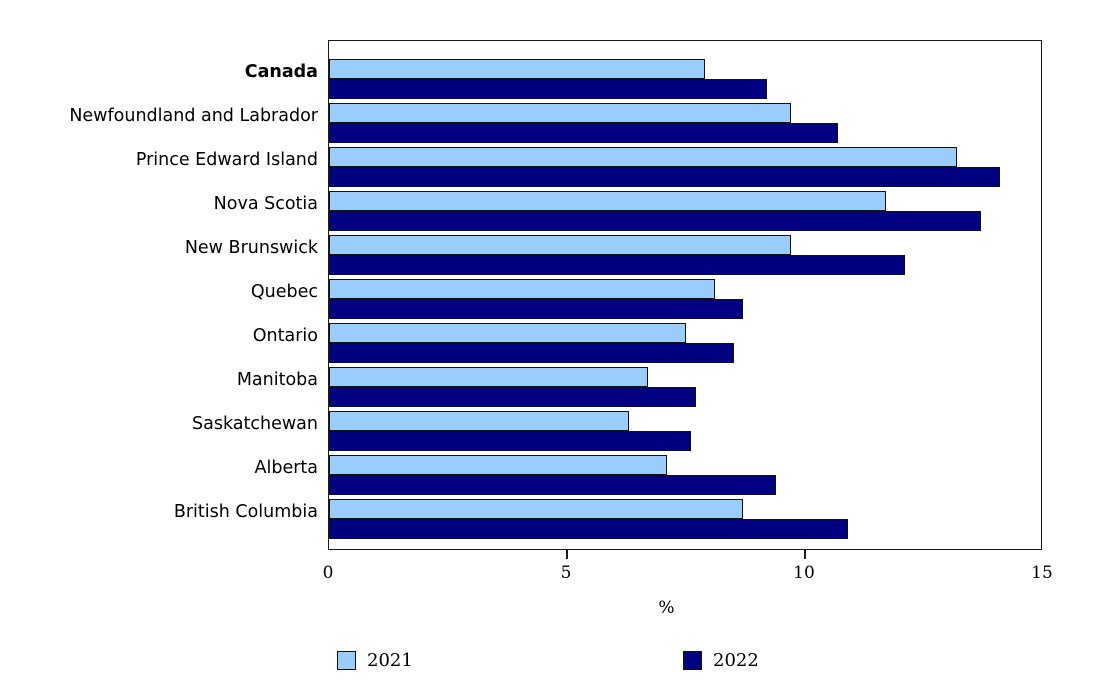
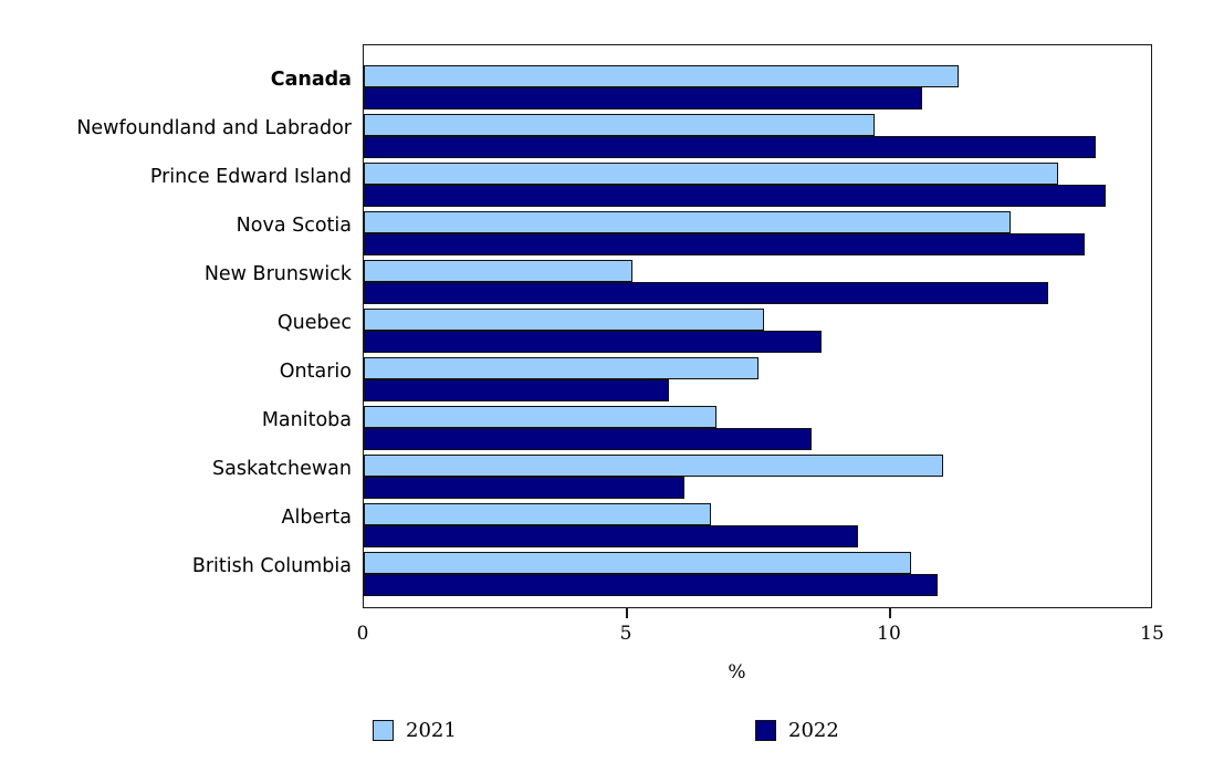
2021/Canada: 7.9 -> 11.3
2022/Canada: 9.2 -> 10.6
2022/Newfoundland and Labrador: 10.7 -> 13.9
2021/Nova Scotia: 11.7 -> 12.3
2021/New Brunswick: 9.7 -> 5.1
2022/New Brunswick: 12.1 -> 13.0
2021/Quebec: 8.1 -> 7.6
2022/Ontario: 8.5 -> 5.8
2022/Manitoba: 7.7 -> 8.5
2021/Saskatchewan: 6.3 -> 11.0
2022/Saskatchewan: 7.6 -> 6.1
2021/Alberta: 7.1 -> 6.6
2021/British Columbia: 8.7 -> 10.4
